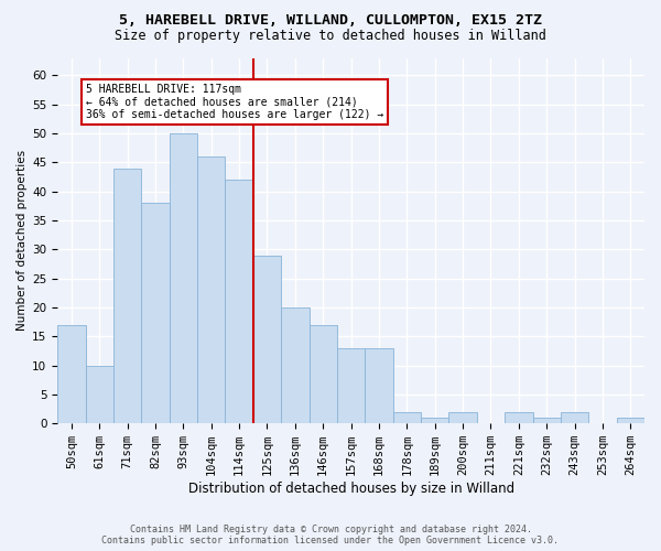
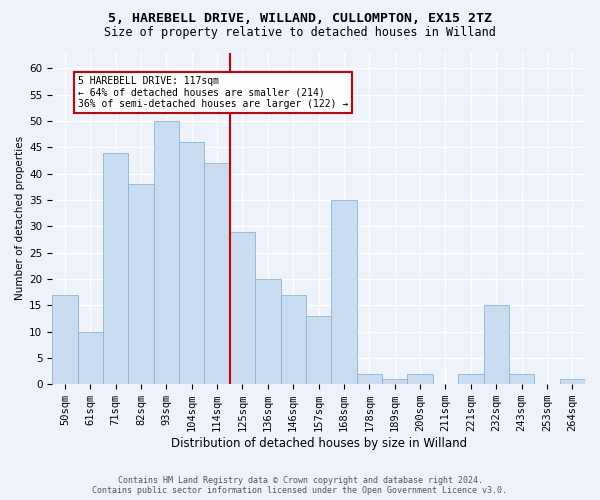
168sqm: 13 -> 35
232sqm: 1 -> 15
